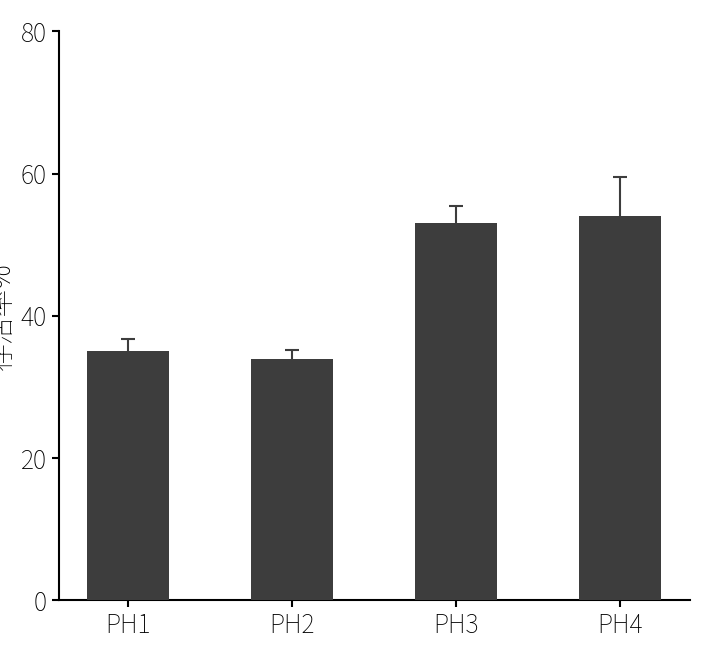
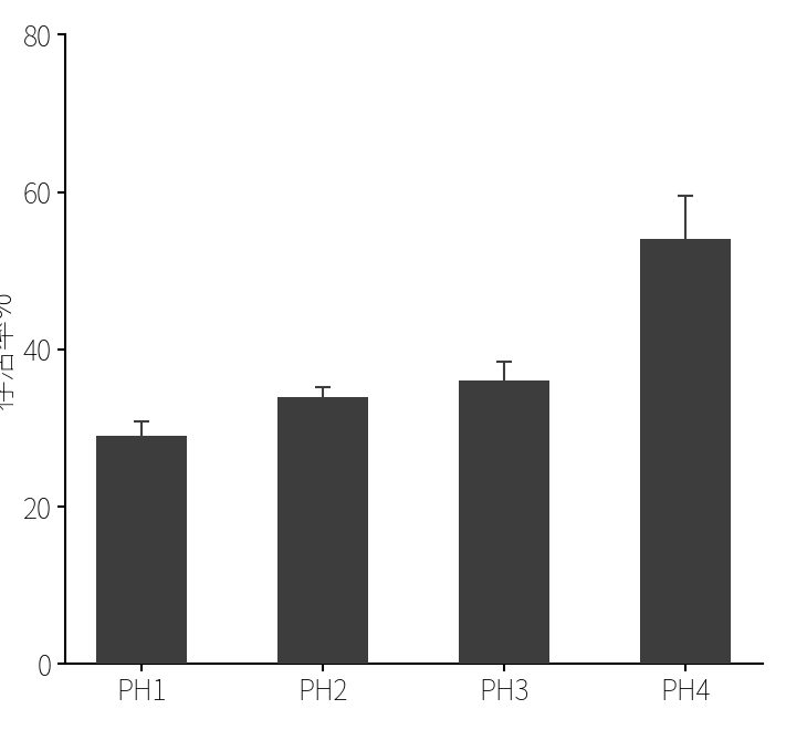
PH1: 35 -> 29
PH3: 53 -> 36
